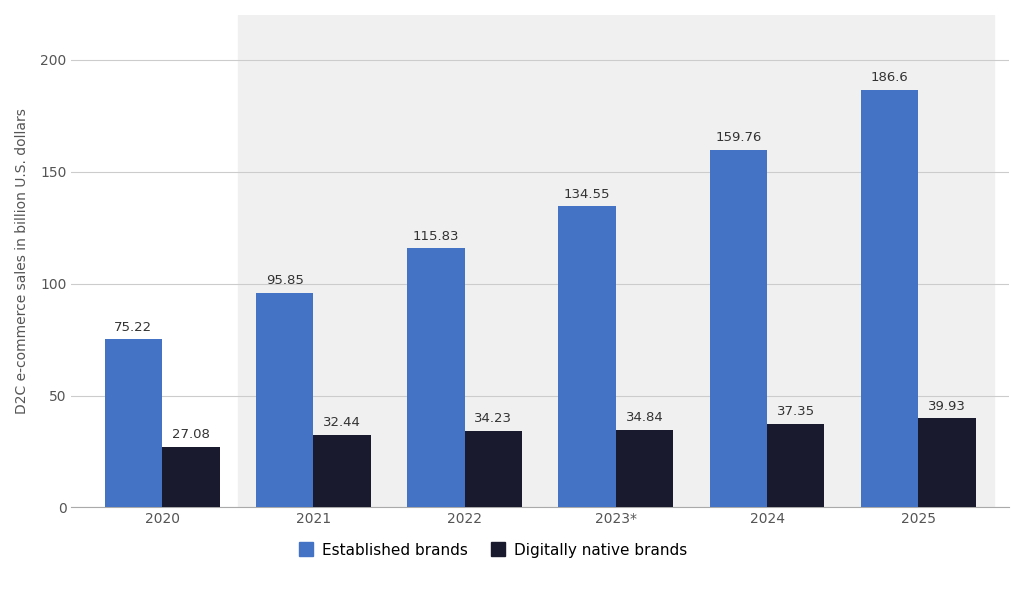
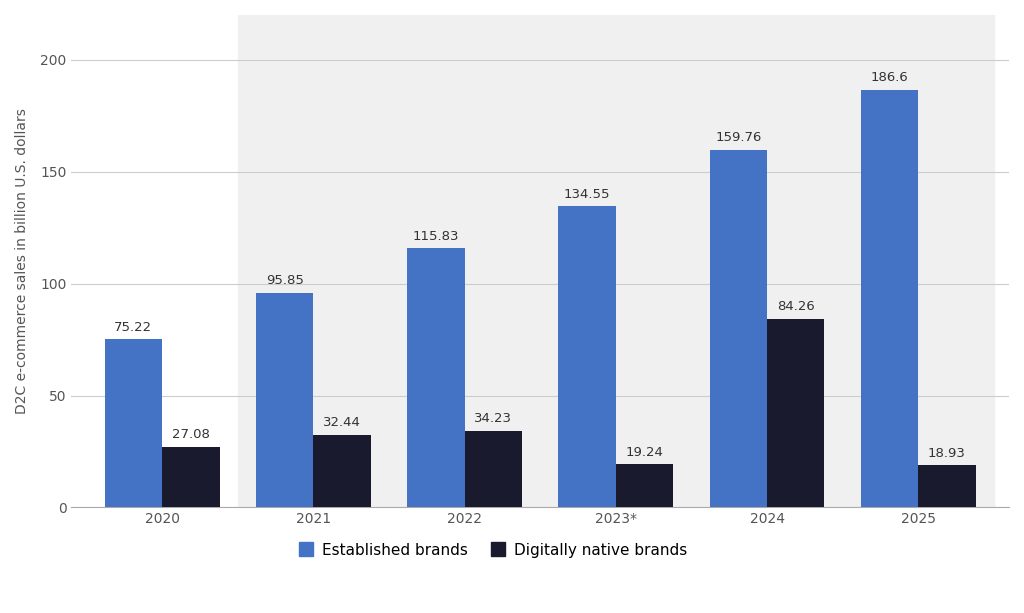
Digitally native brands/2023*: 34.84 -> 19.24
Digitally native brands/2024: 37.35 -> 84.26
Digitally native brands/2025: 39.93 -> 18.93
